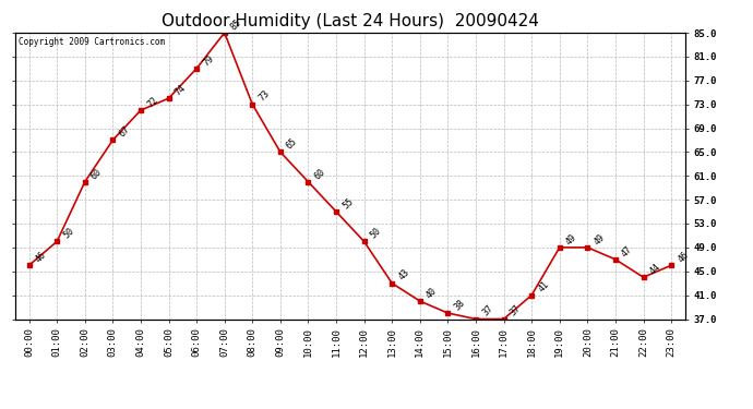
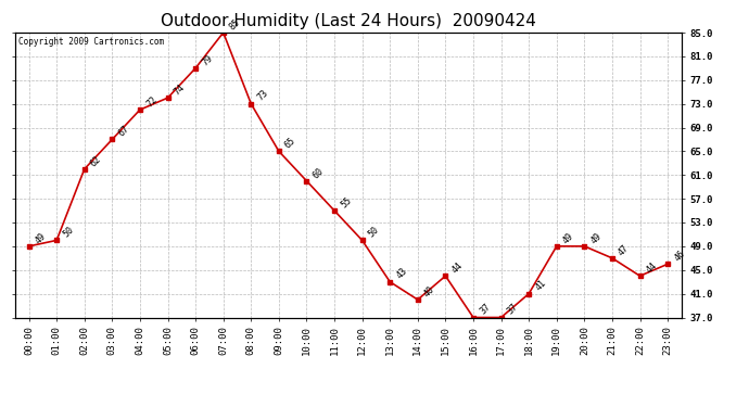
00:00: 46 -> 49
02:00: 60 -> 62
15:00: 38 -> 44
